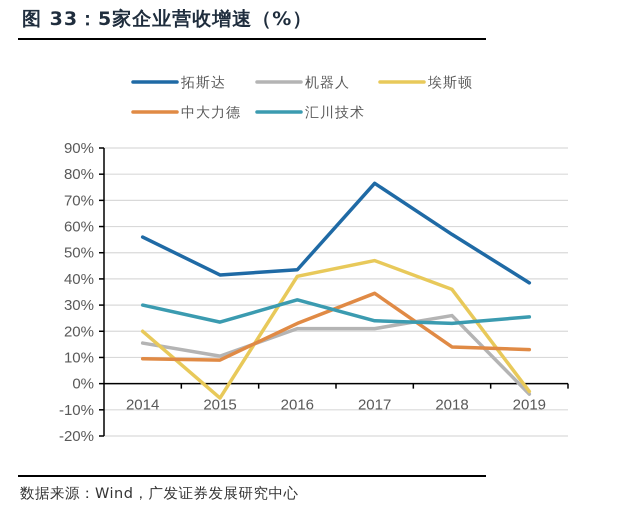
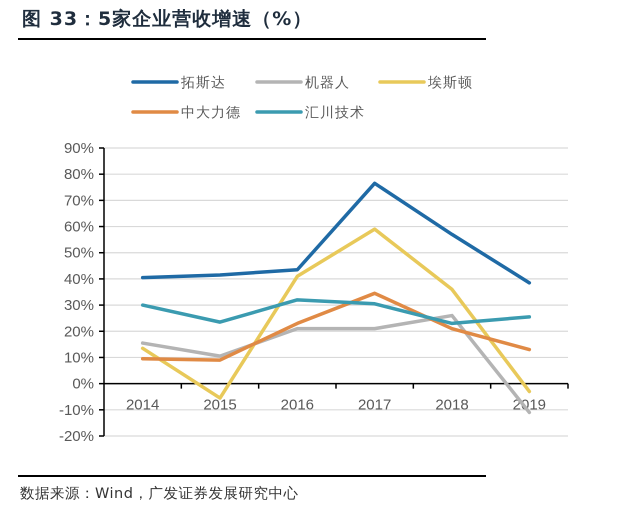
拓斯达/2014: 56% -> 40%
埃斯顿/2014: 20% -> 14%
埃斯顿/2017: 47% -> 59%
汇川技术/2017: 24% -> 30%
中大力德/2018: 14% -> 21%
机器人/2019: -4% -> -11%
